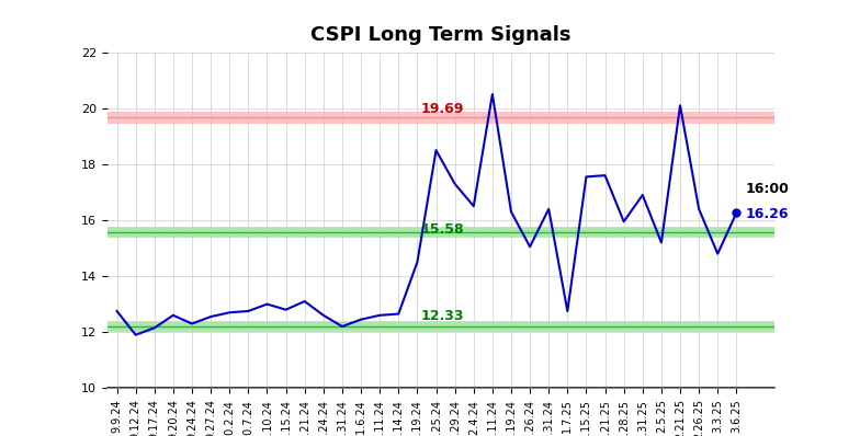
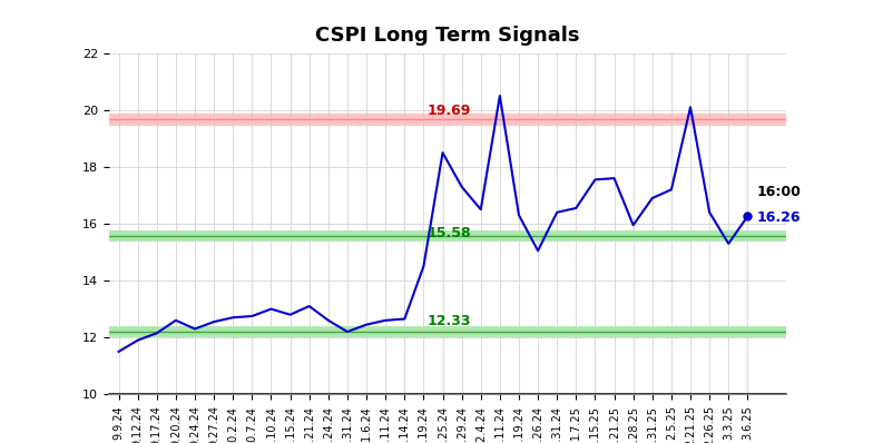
9.9.24: 12.75 -> 11.50
1.7.25: 12.75 -> 16.55
2.5.25: 15.20 -> 17.20
3.3.25: 14.80 -> 15.30
